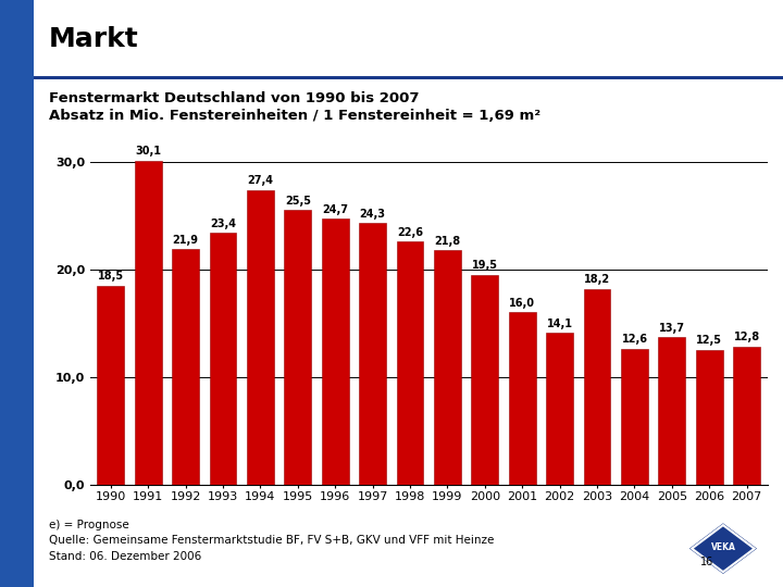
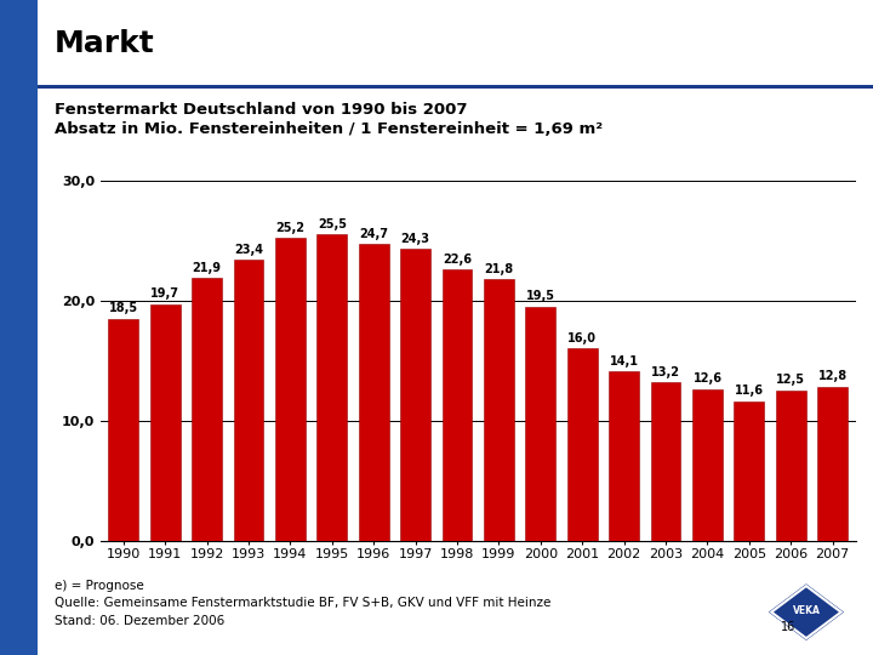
1991: 30,1 -> 19,7
1994: 27,4 -> 25,2
2003: 18,2 -> 13,2
2005: 13,7 -> 11,6
